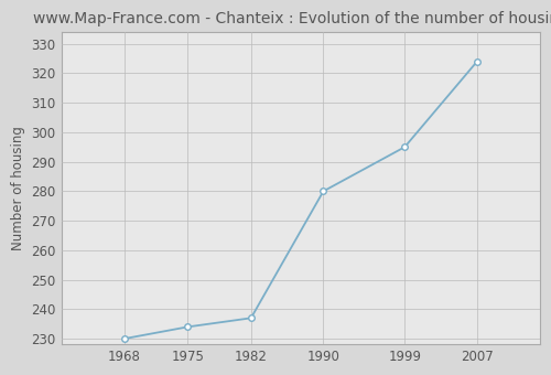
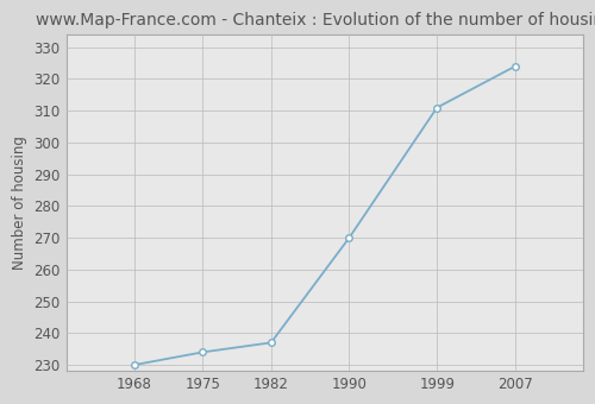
1990: 280 -> 270
1999: 295 -> 311
